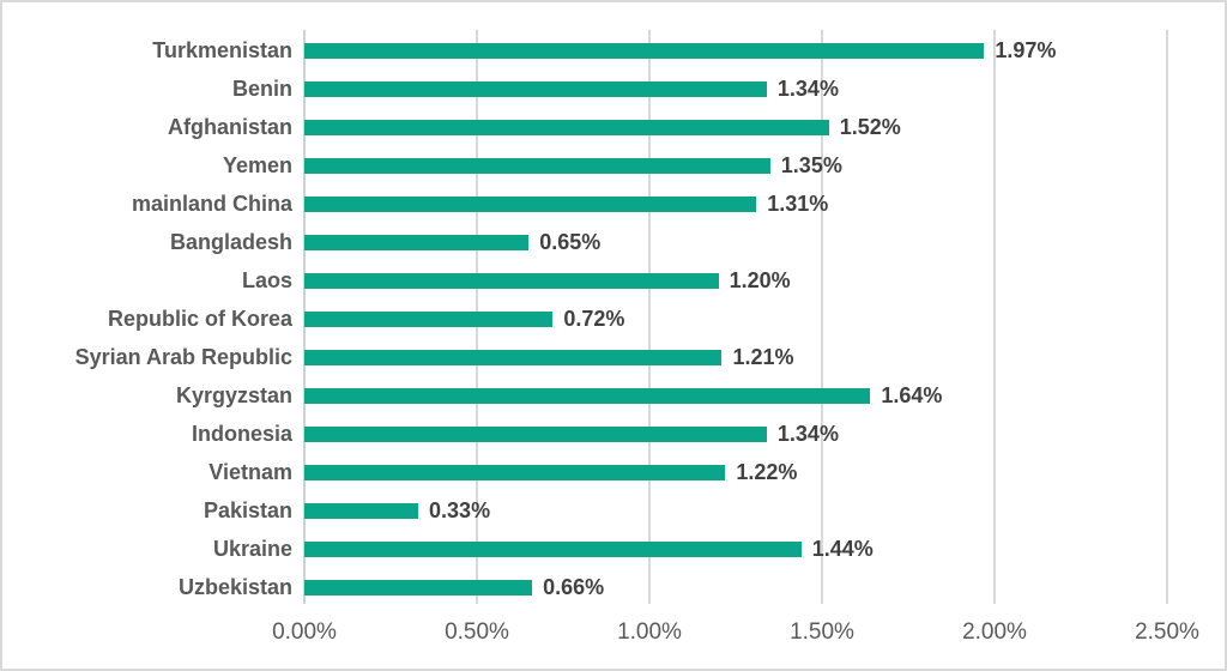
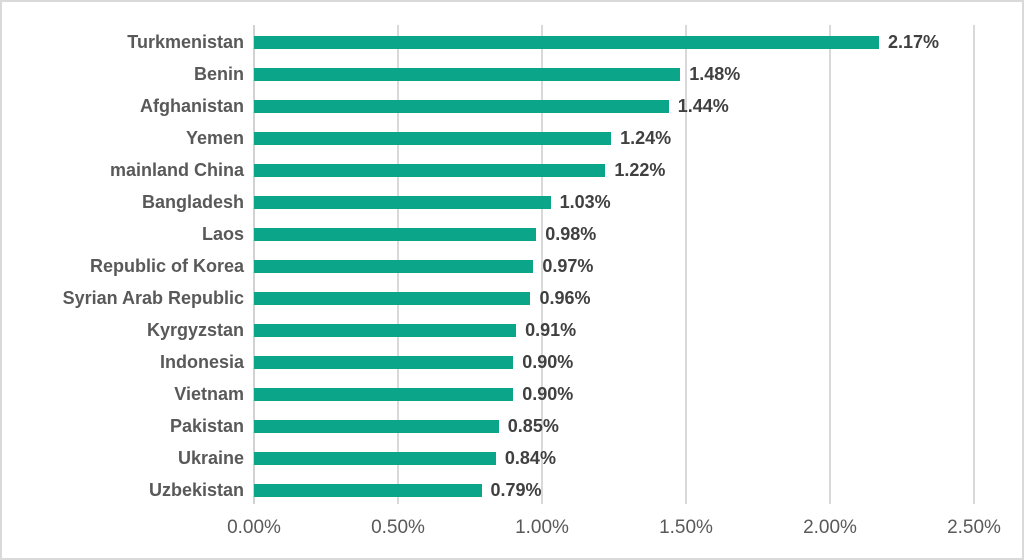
Turkmenistan: 1.97% -> 2.17%
Benin: 1.34% -> 1.48%
Afghanistan: 1.52% -> 1.44%
Yemen: 1.35% -> 1.24%
mainland China: 1.31% -> 1.22%
Bangladesh: 0.65% -> 1.03%
Laos: 1.20% -> 0.98%
Republic of Korea: 0.72% -> 0.97%
Syrian Arab Republic: 1.21% -> 0.96%
Kyrgyzstan: 1.64% -> 0.91%
Indonesia: 1.34% -> 0.90%
Vietnam: 1.22% -> 0.90%
Pakistan: 0.33% -> 0.85%
Ukraine: 1.44% -> 0.84%
Uzbekistan: 0.66% -> 0.79%
